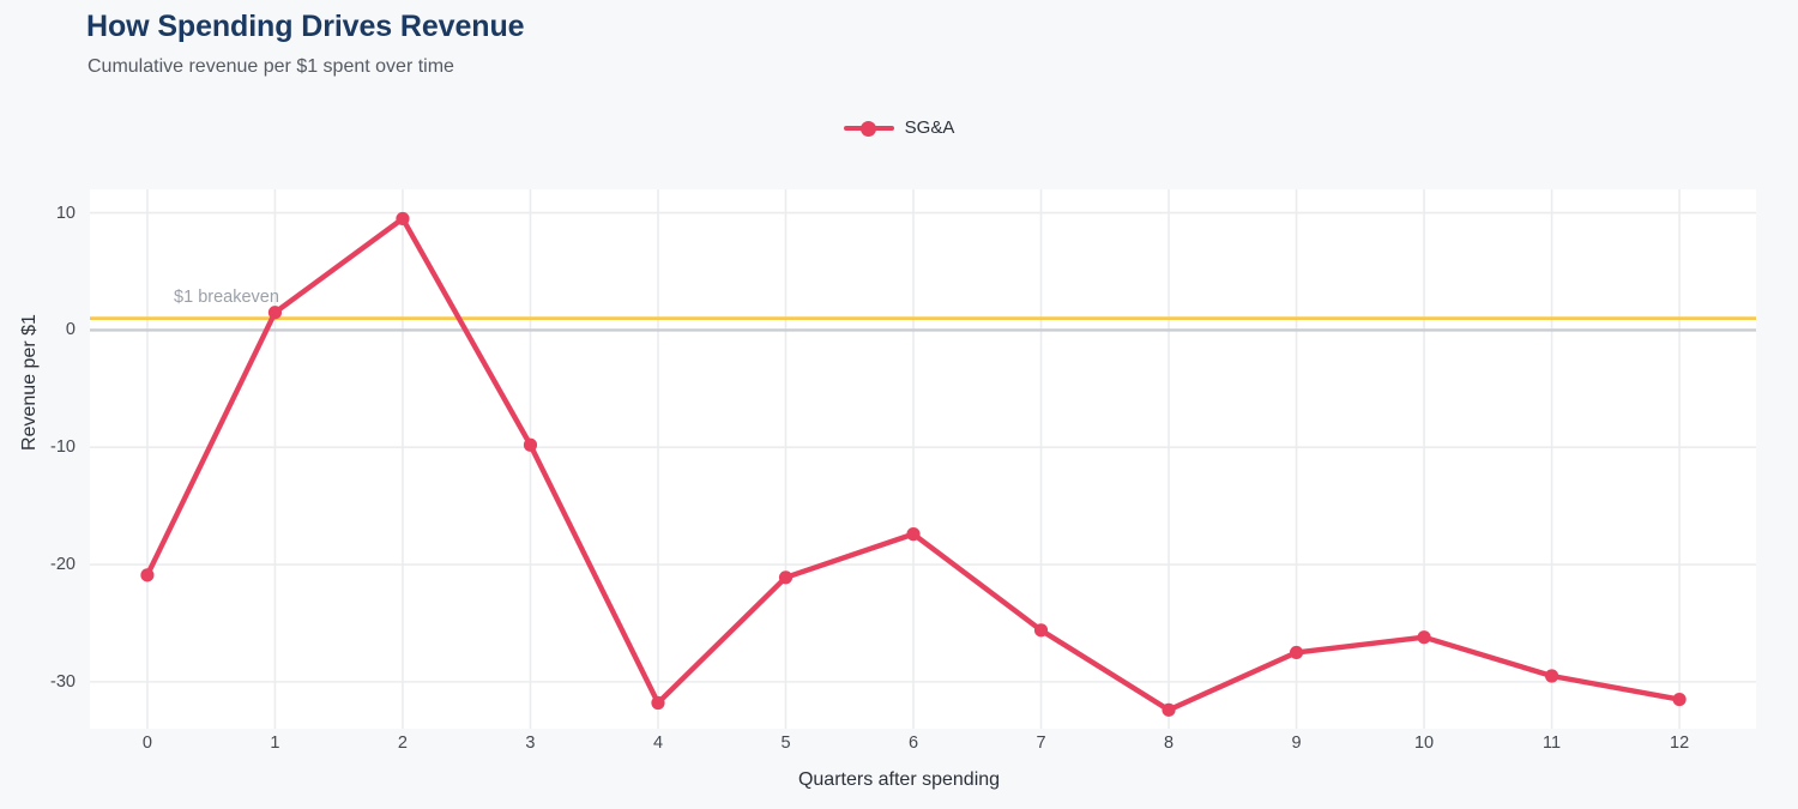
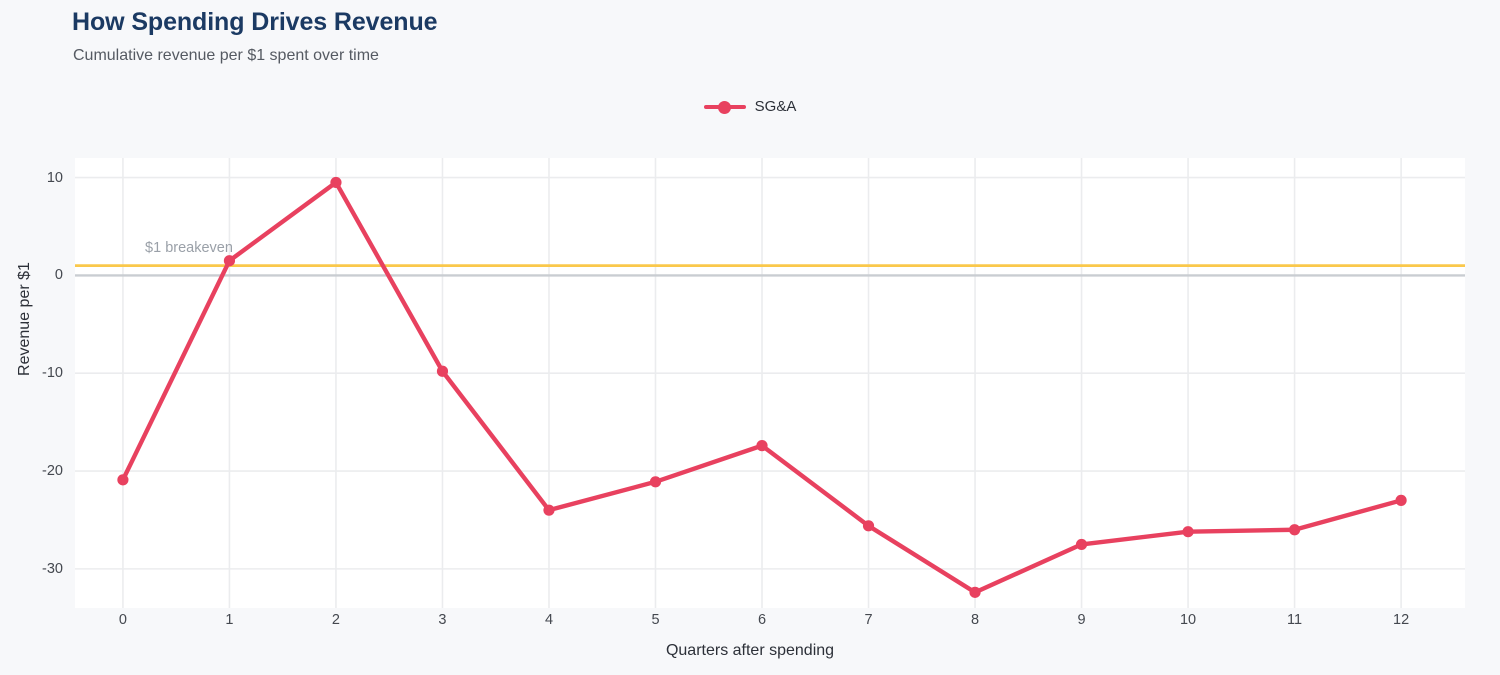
4: -32 -> -24
11: -30 -> -26
12: -32 -> -23
